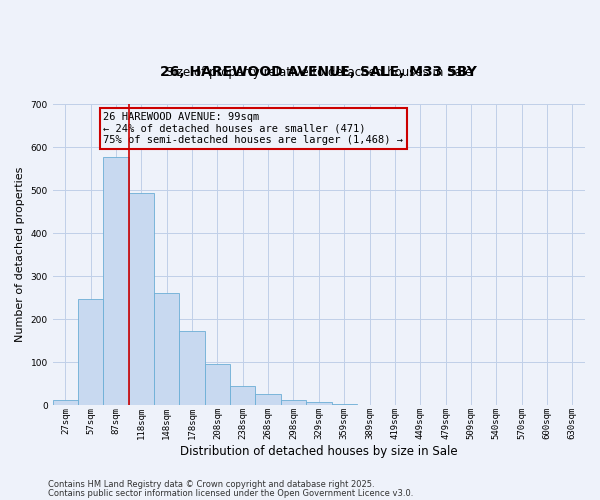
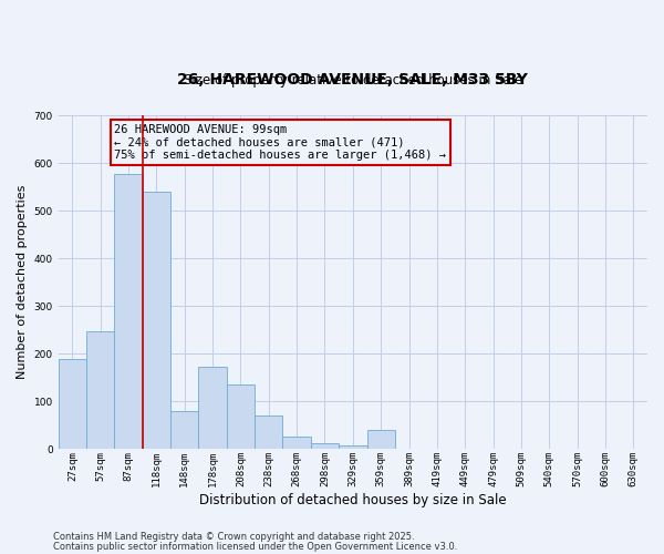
27sqm: 12 -> 190
118sqm: 494 -> 540
148sqm: 260 -> 80
208sqm: 97 -> 135
238sqm: 45 -> 70
359sqm: 3 -> 40
